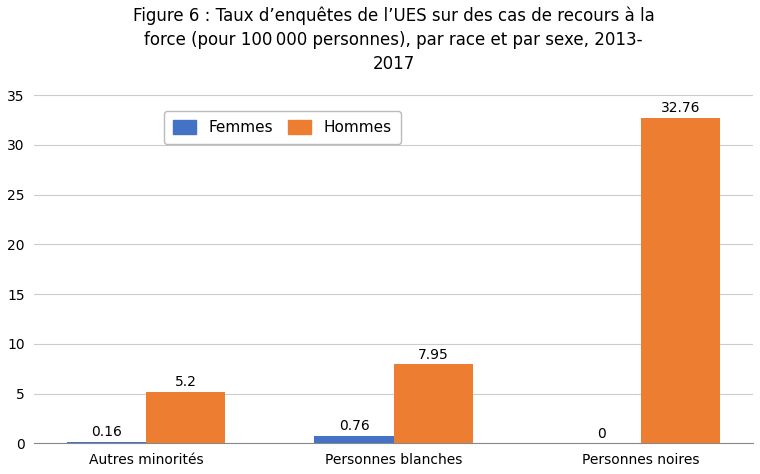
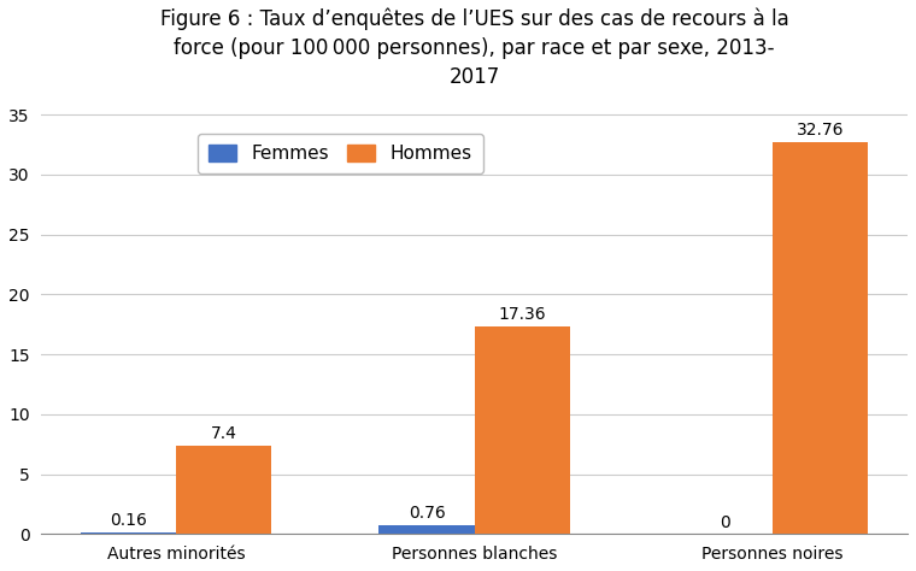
Hommes/Autres minorités: 5.2 -> 7.4
Hommes/Personnes blanches: 7.95 -> 17.36
